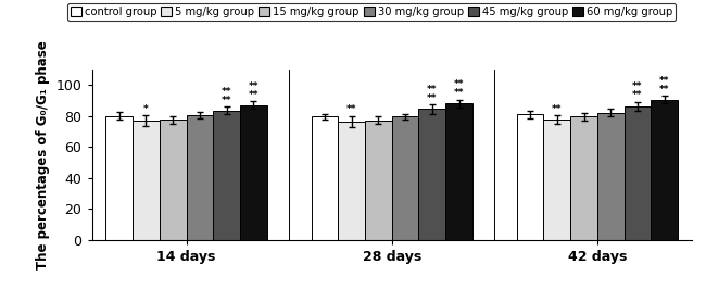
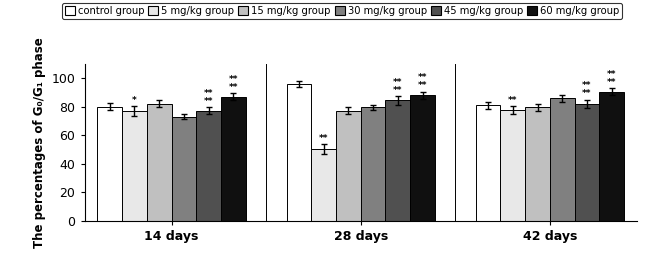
15 mg/kg group/14 days: 78 -> 82
30 mg/kg group/14 days: 80 -> 73
45 mg/kg group/14 days: 84 -> 77
control group/28 days: 80 -> 96
5 mg/kg group/28 days: 76 -> 50
30 mg/kg group/42 days: 82 -> 86
45 mg/kg group/42 days: 86 -> 82
